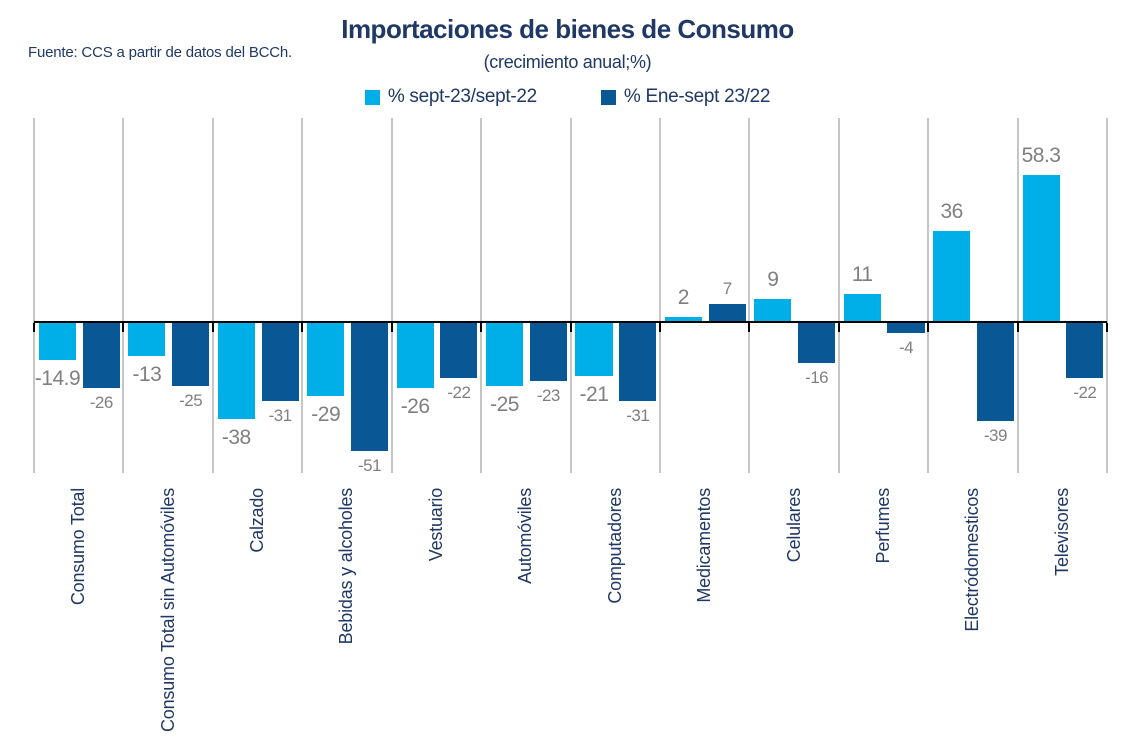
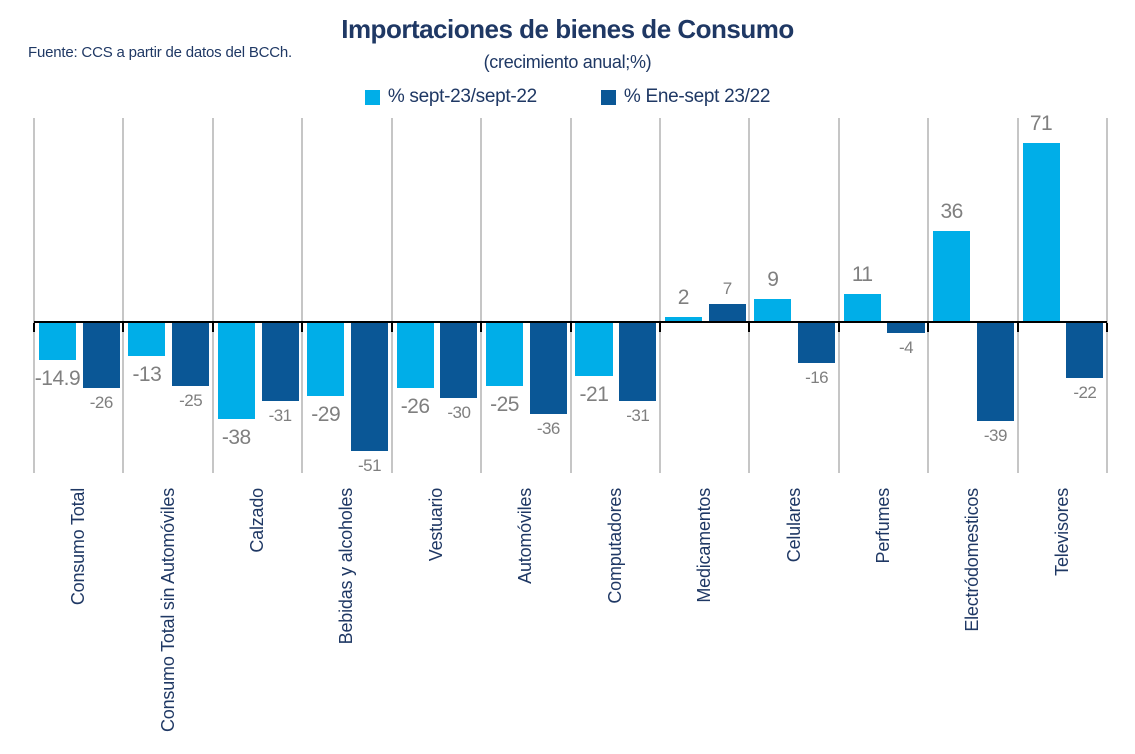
% Ene-sept 23/22/Vestuario: -22 -> -30
% Ene-sept 23/22/Automóviles: -23 -> -36
% sept-23/sept-22/Televisores: 58.3 -> 71
